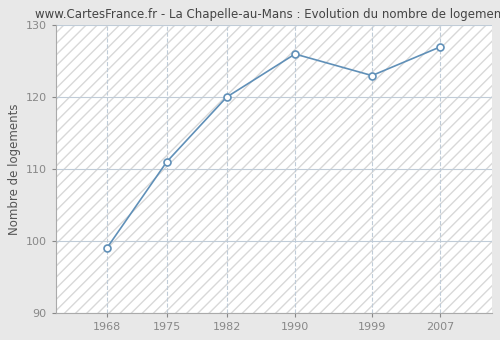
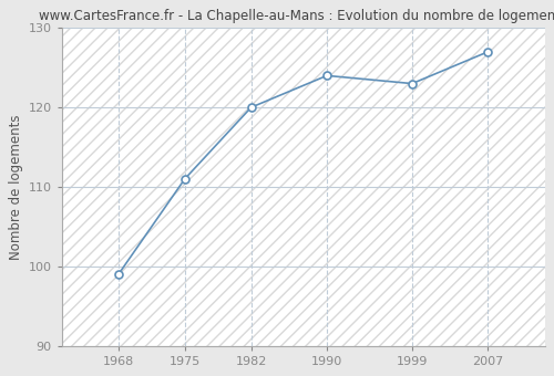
1990: 126 -> 124
